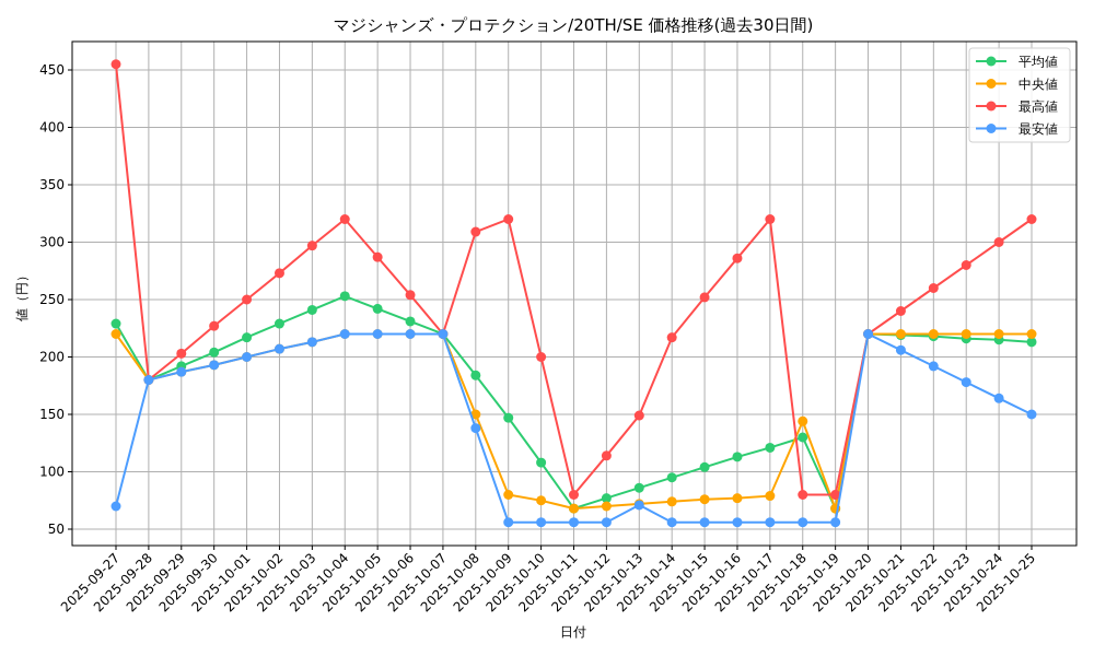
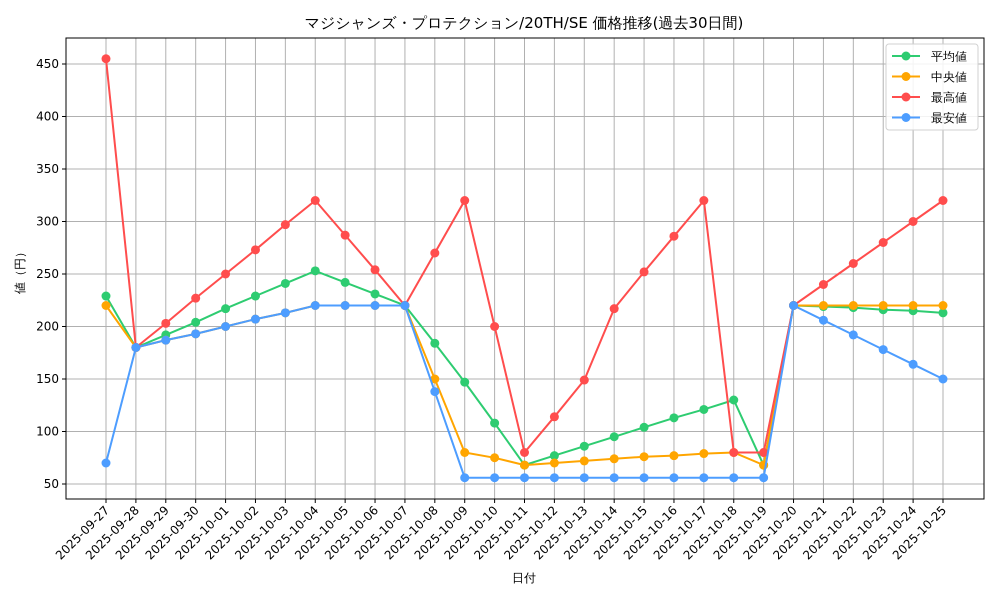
最高値/2025-10-08: 309 -> 270
最安値/2025-10-13: 71 -> 56
中央値/2025-10-18: 144 -> 80
